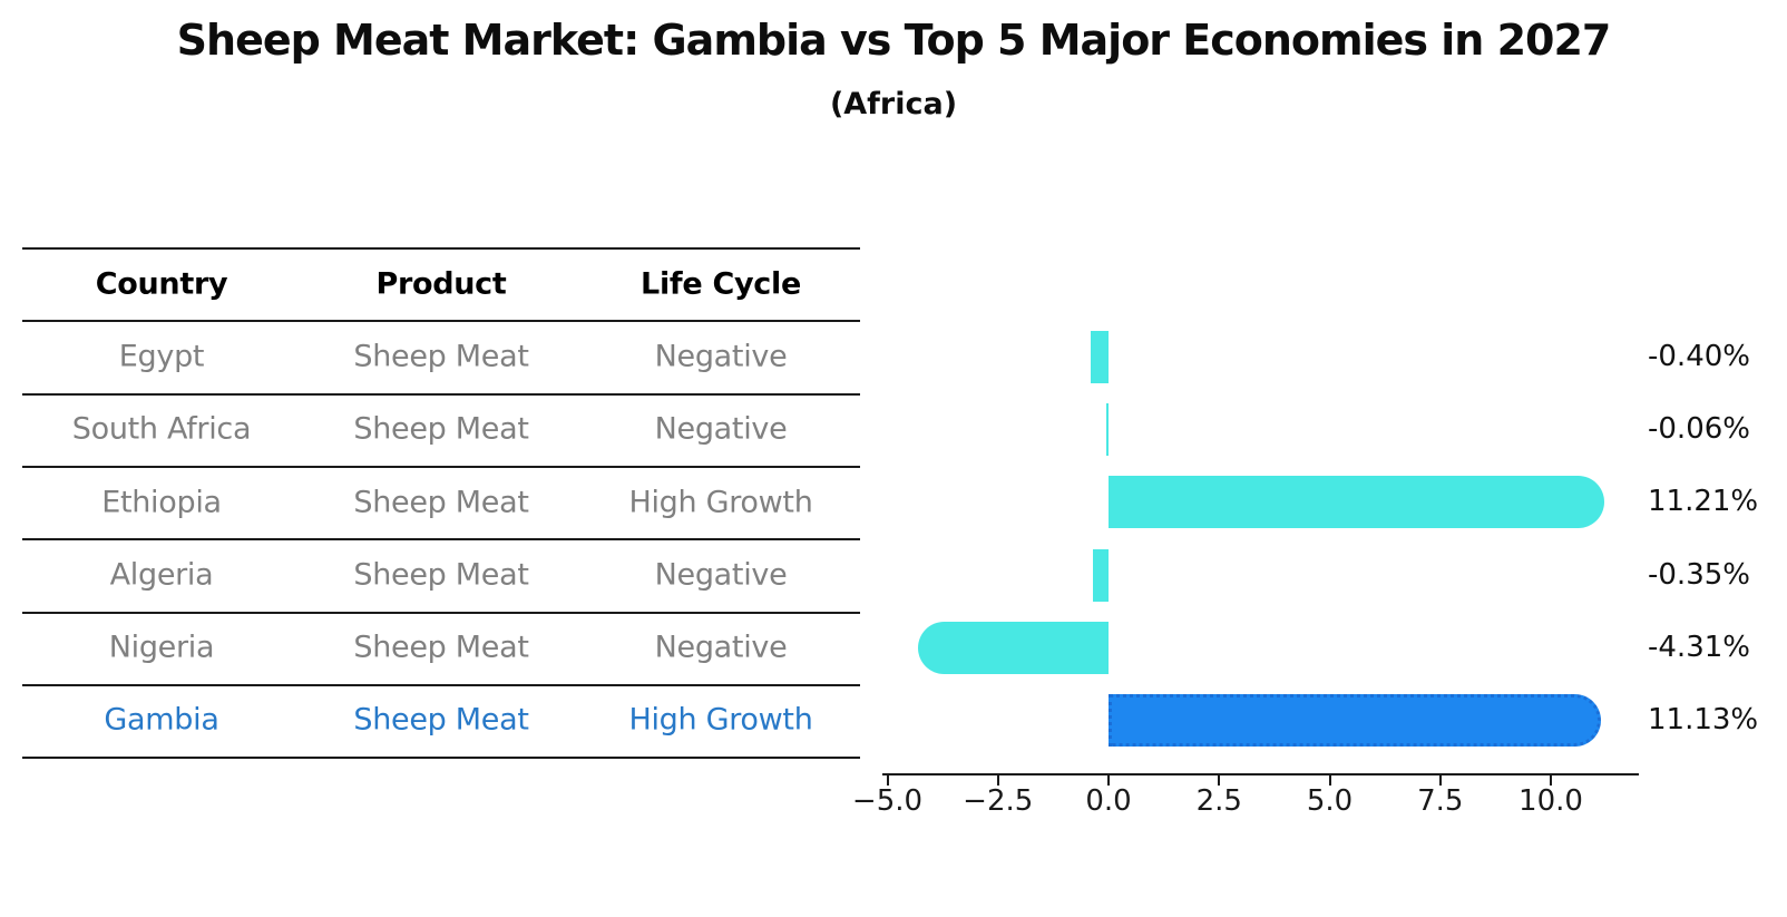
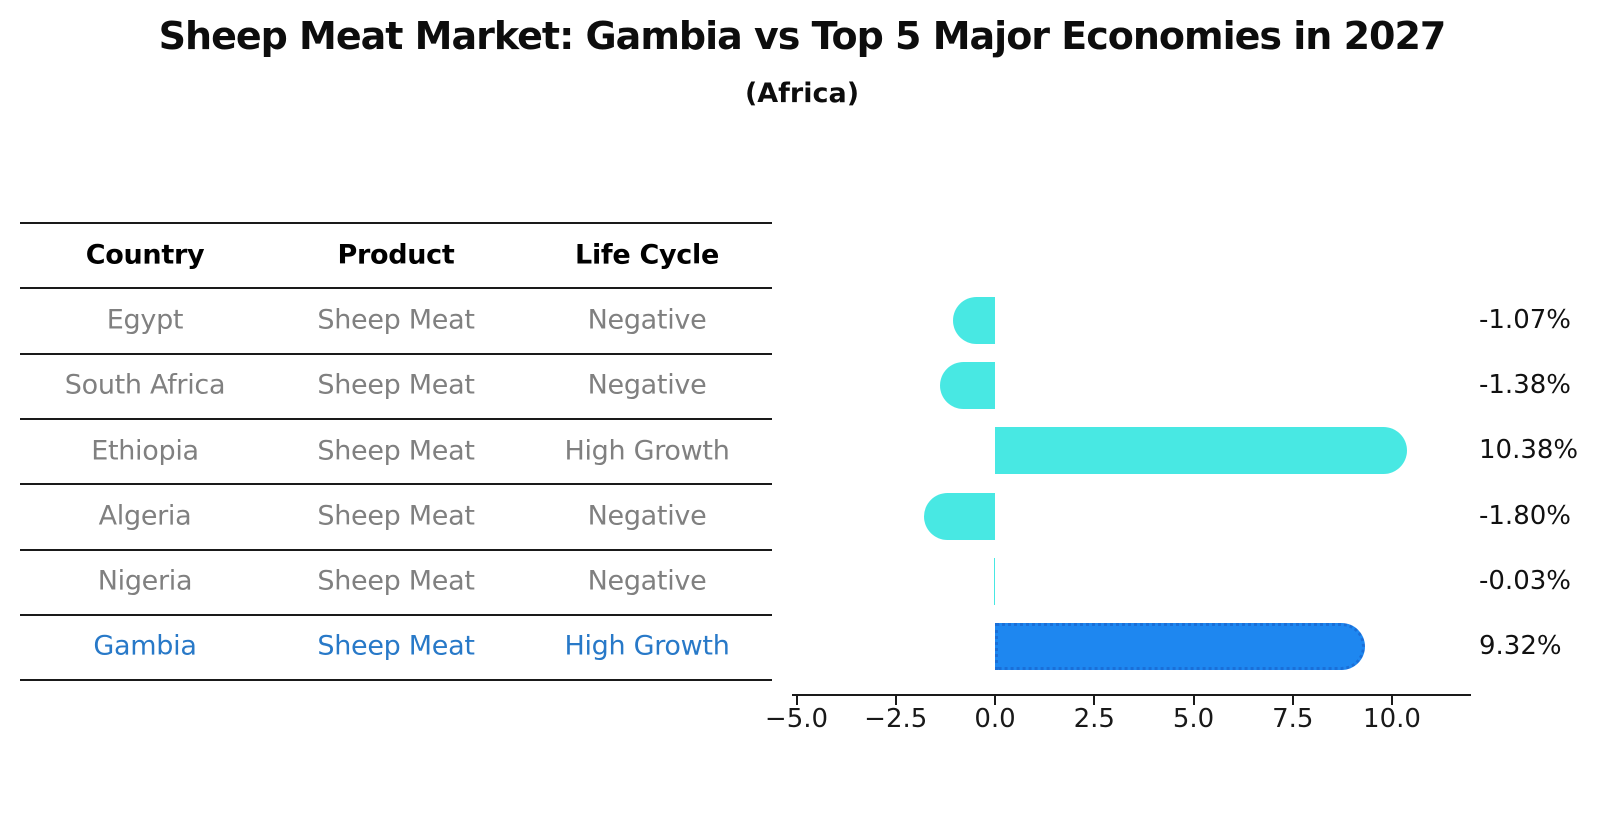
Egypt: -0.40% -> -1.07%
South Africa: -0.06% -> -1.38%
Ethiopia: 11.21% -> 10.38%
Algeria: -0.35% -> -1.80%
Nigeria: -4.31% -> -0.03%
Gambia: 11.13% -> 9.32%
